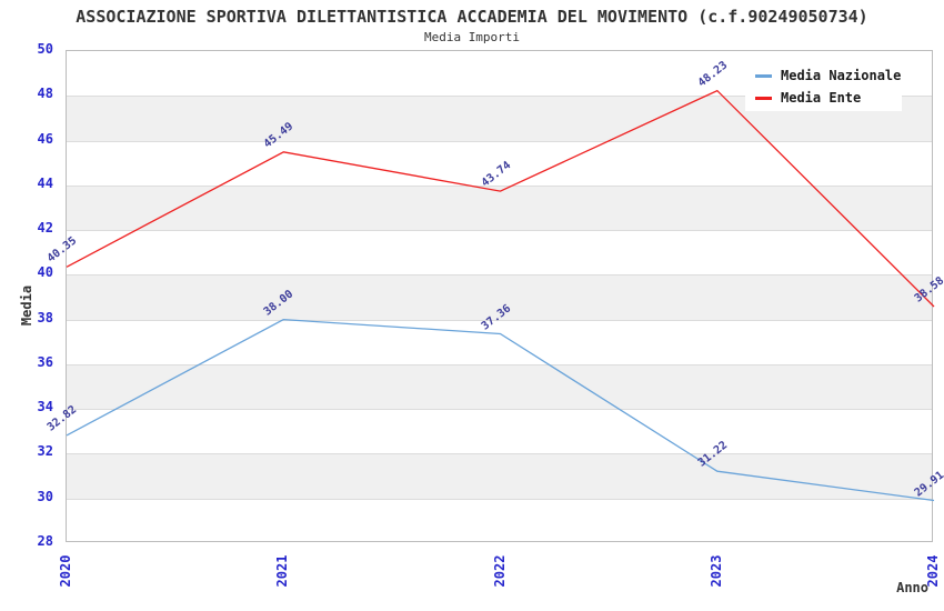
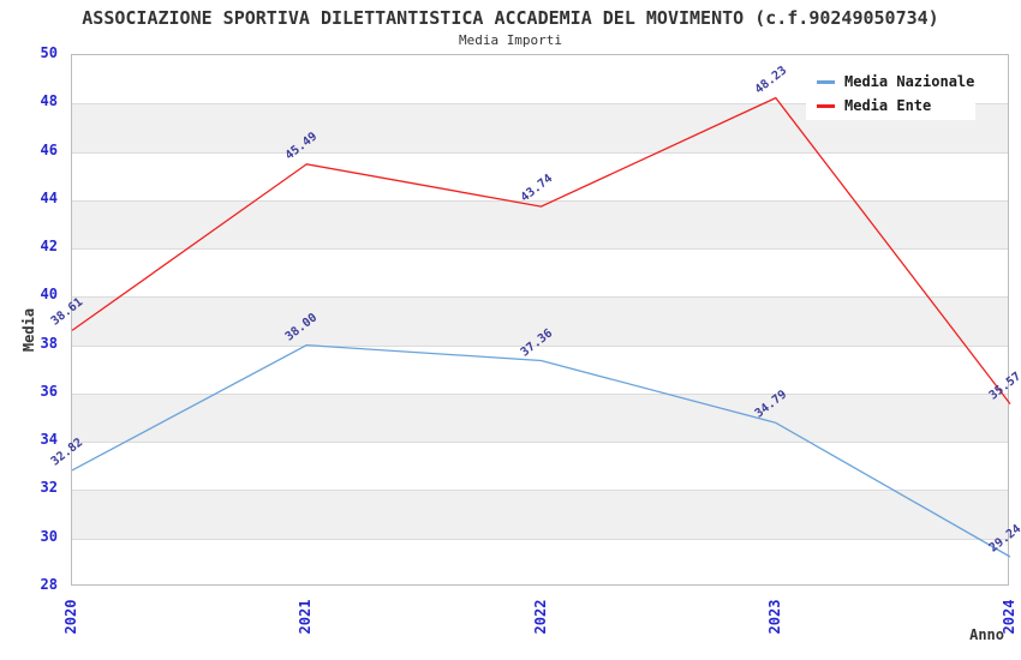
Media Ente/2020: 40.35 -> 38.61
Media Nazionale/2023: 31.22 -> 34.79
Media Nazionale/2024: 29.91 -> 29.24
Media Ente/2024: 38.58 -> 35.57
